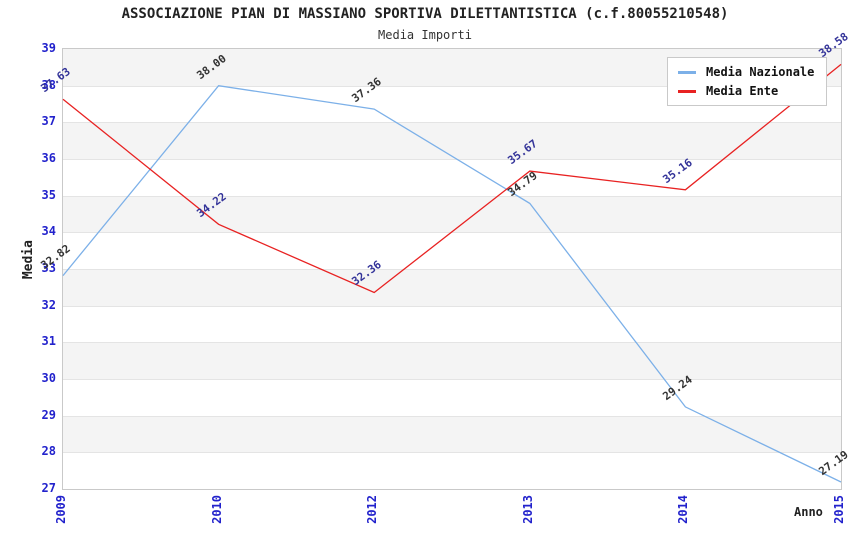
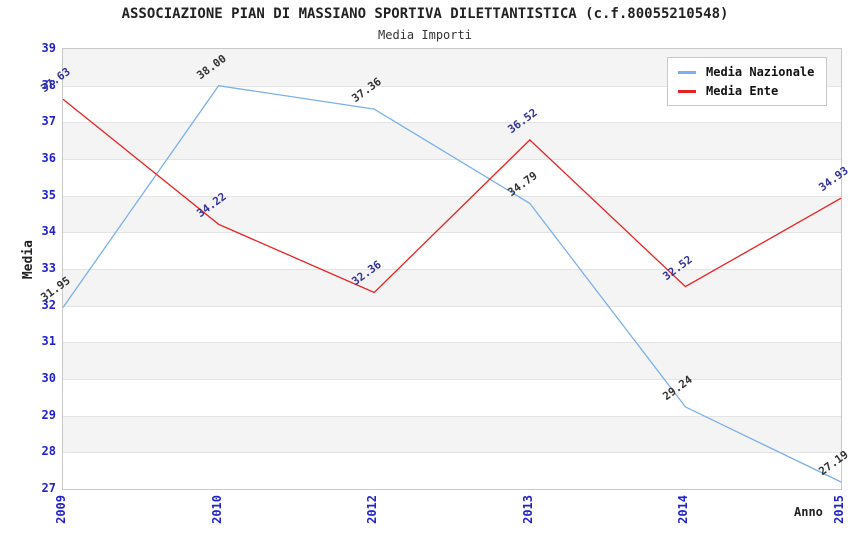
Media Nazionale/2009: 32.82 -> 31.95
Media Ente/2013: 35.67 -> 36.52
Media Ente/2014: 35.16 -> 32.52
Media Ente/2015: 38.58 -> 34.93
